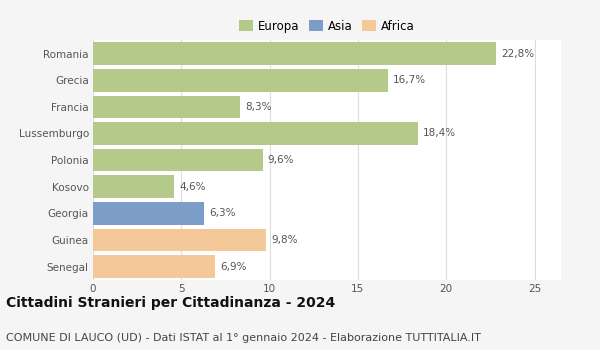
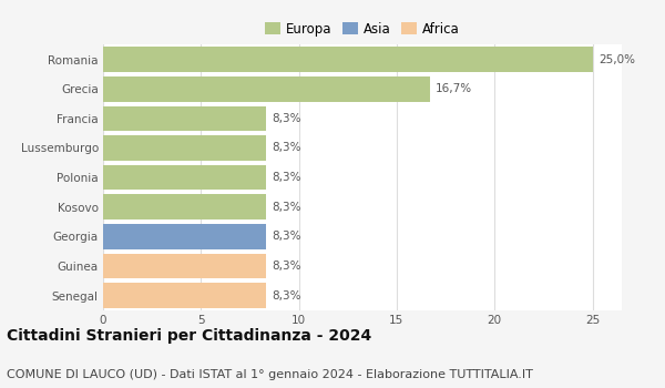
Romania: 22,8% -> 25,0%
Lussemburgo: 18,4% -> 8,3%
Polonia: 9,6% -> 8,3%
Kosovo: 4,6% -> 8,3%
Georgia: 6,3% -> 8,3%
Guinea: 9,8% -> 8,3%
Senegal: 6,9% -> 8,3%
